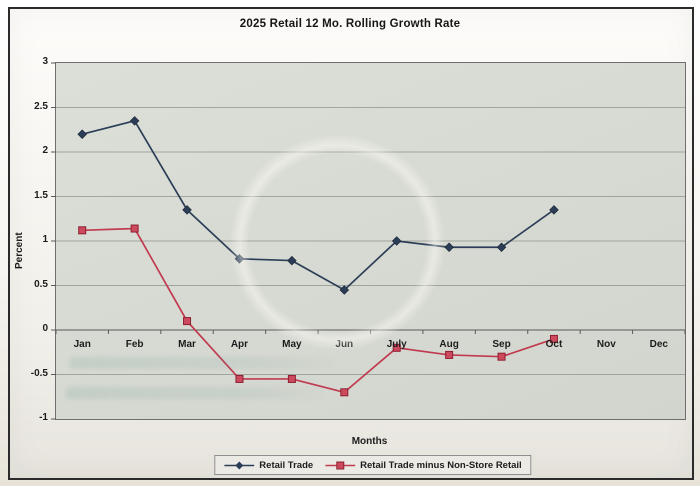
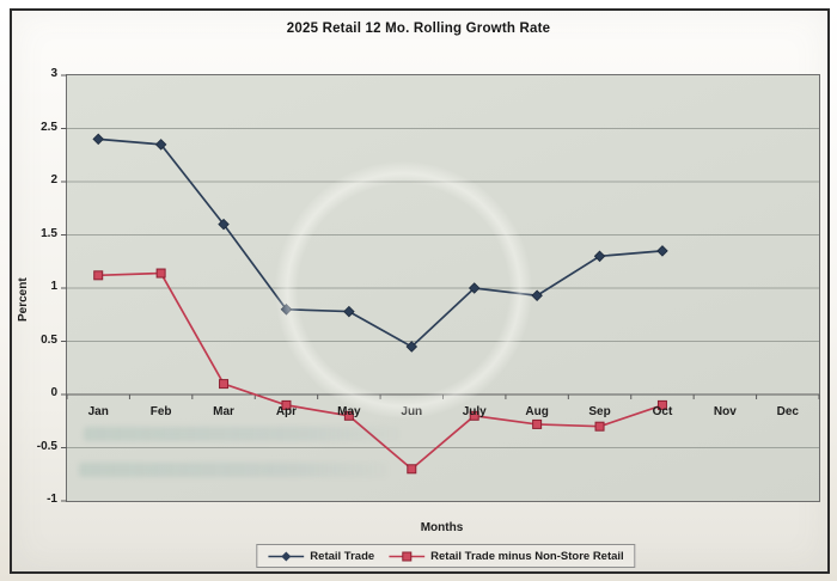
Retail Trade/Jan: 2.2 -> 2.4
Retail Trade/Mar: 1.4 -> 1.6
Retail Trade minus Non-Store Retail/Apr: -0.6 -> -0.1
Retail Trade minus Non-Store Retail/May: -0.6 -> -0.2
Retail Trade/Sep: 0.9 -> 1.3
